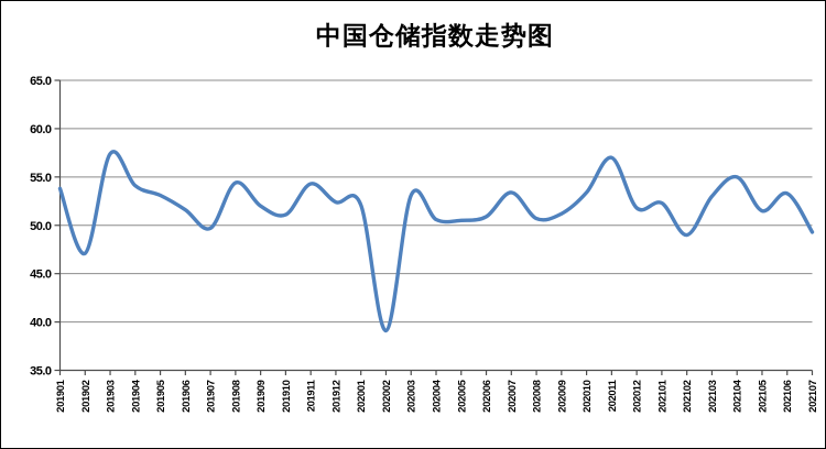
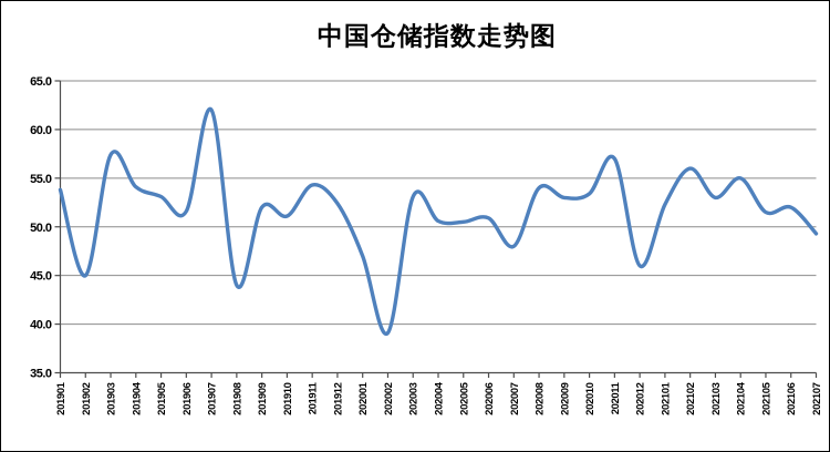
201902: 47 -> 45
201907: 50 -> 62
201908: 54 -> 44
202001: 52 -> 47
202007: 53 -> 48
202008: 51 -> 54
202009: 51 -> 53
202012: 52 -> 46
202102: 49 -> 56
202106: 53 -> 52
